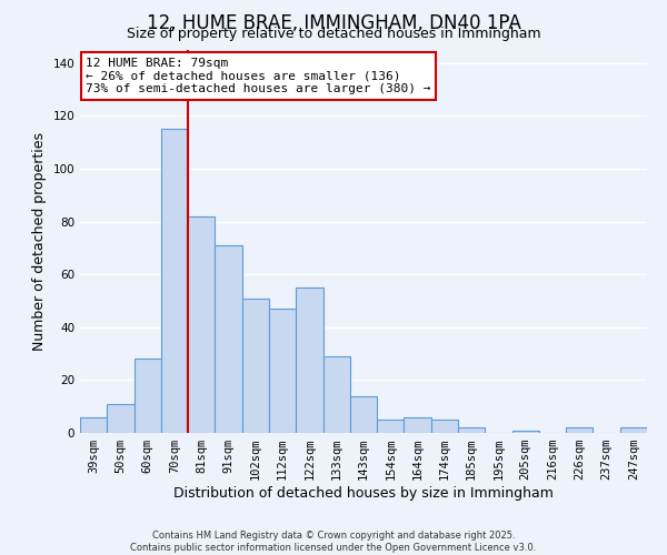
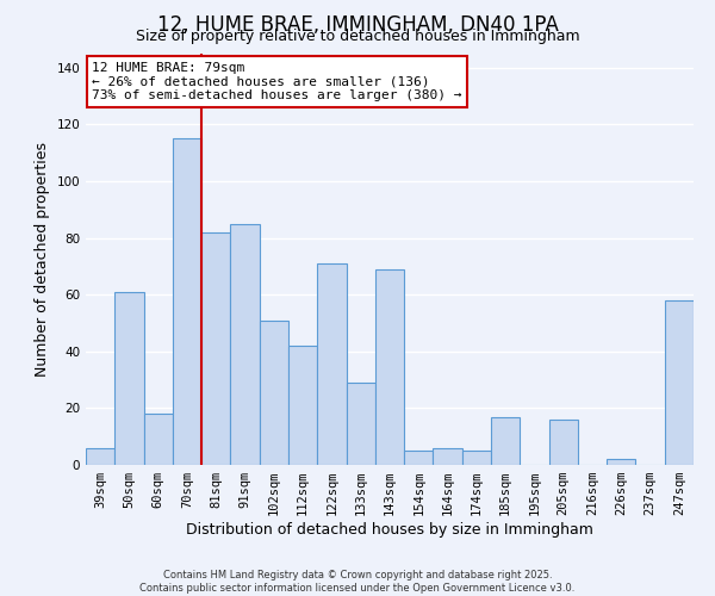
50sqm: 11 -> 61
60sqm: 28 -> 18
91sqm: 71 -> 85
112sqm: 47 -> 42
122sqm: 55 -> 71
143sqm: 14 -> 69
185sqm: 2 -> 17
205sqm: 1 -> 16
247sqm: 2 -> 58
